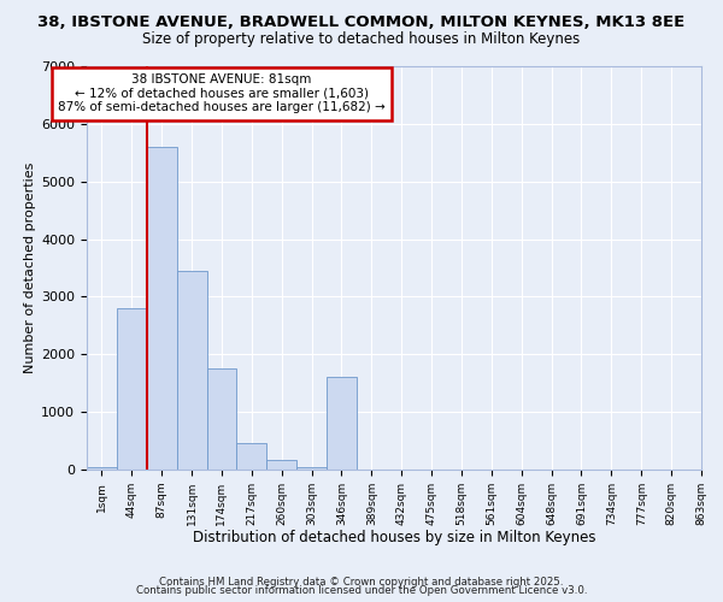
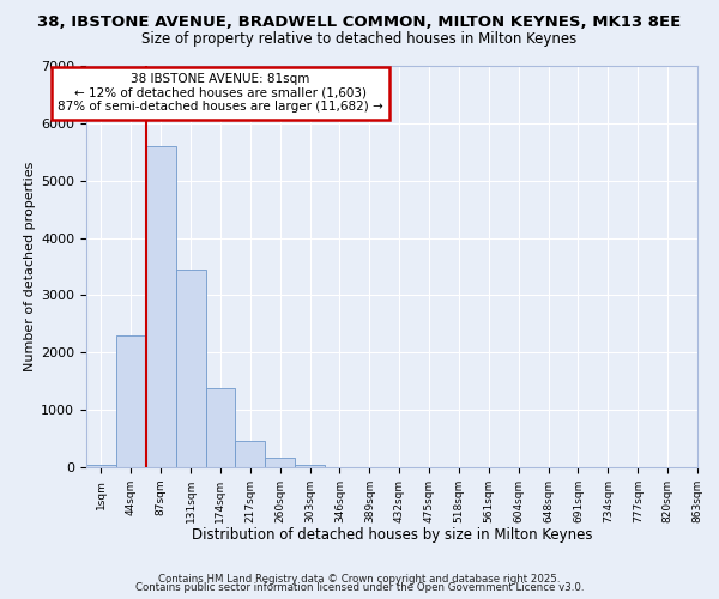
44sqm: 2800 -> 2300
174sqm: 1750 -> 1380
346sqm: 1600 -> 10
